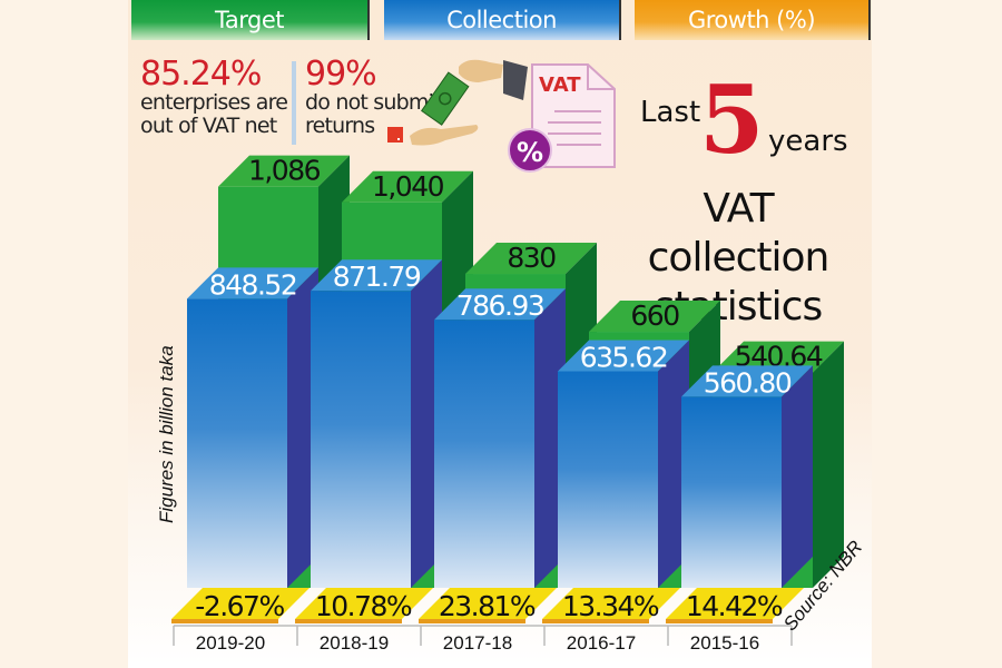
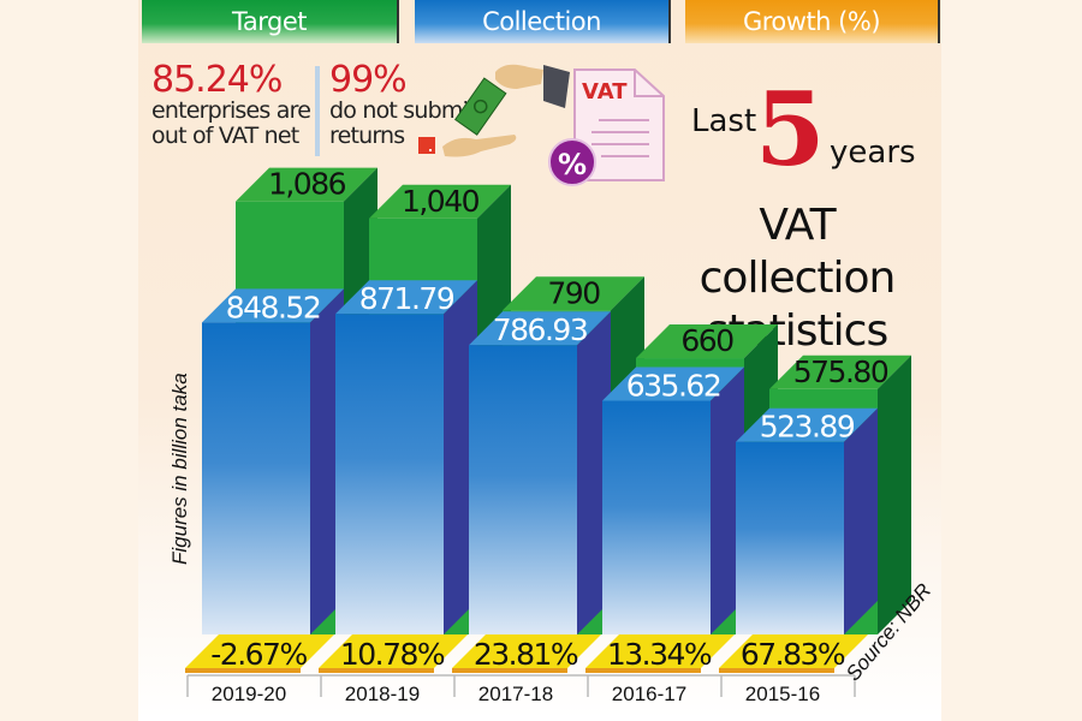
Target/2017-18: 830 -> 790
Target/2015-16: 540.64 -> 575.80
Collection/2015-16: 560.80 -> 523.89
Growth (%)/2015-16: 14.42% -> 67.83%
